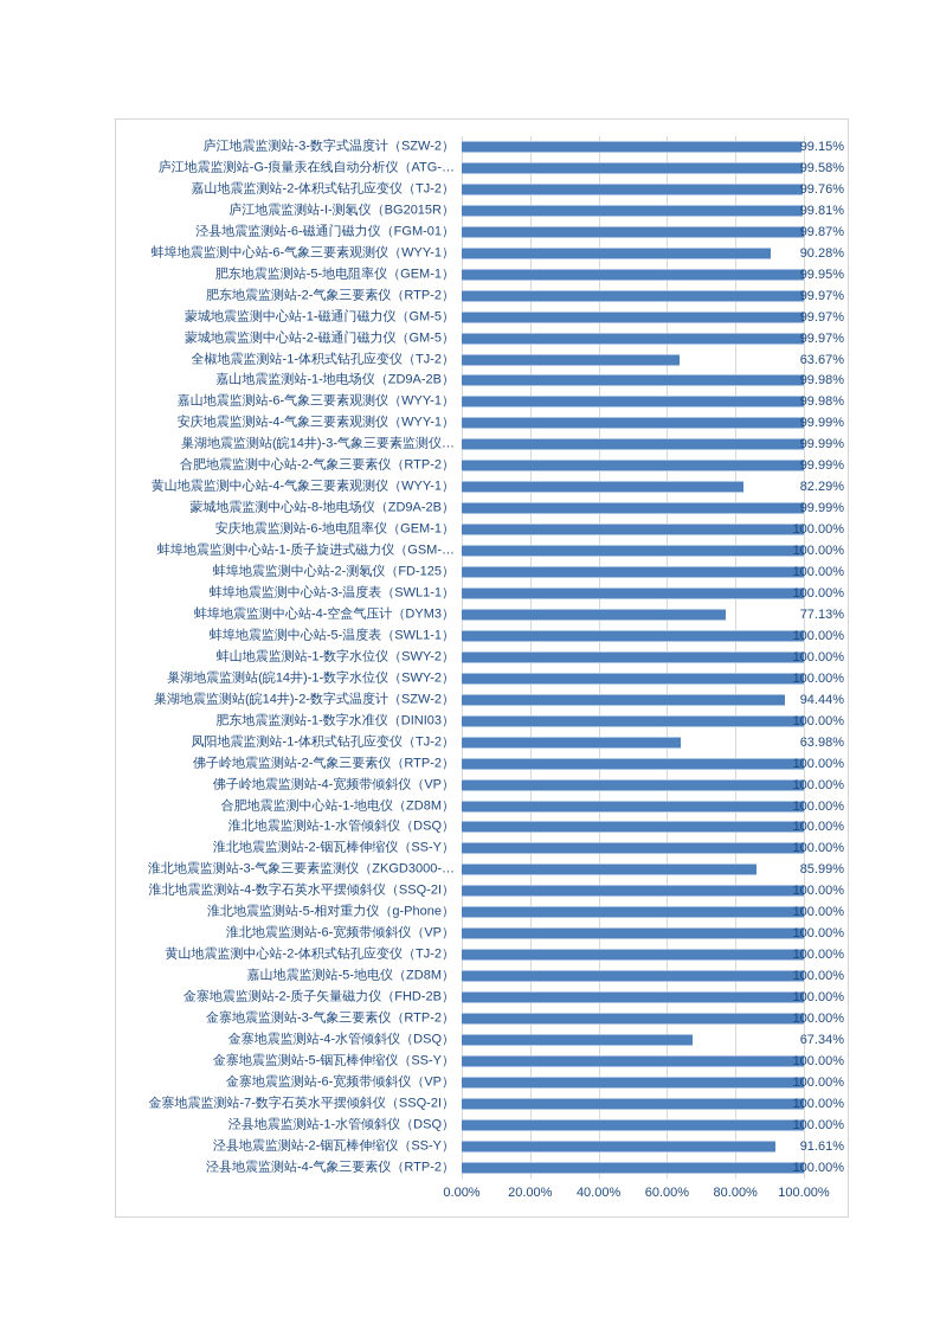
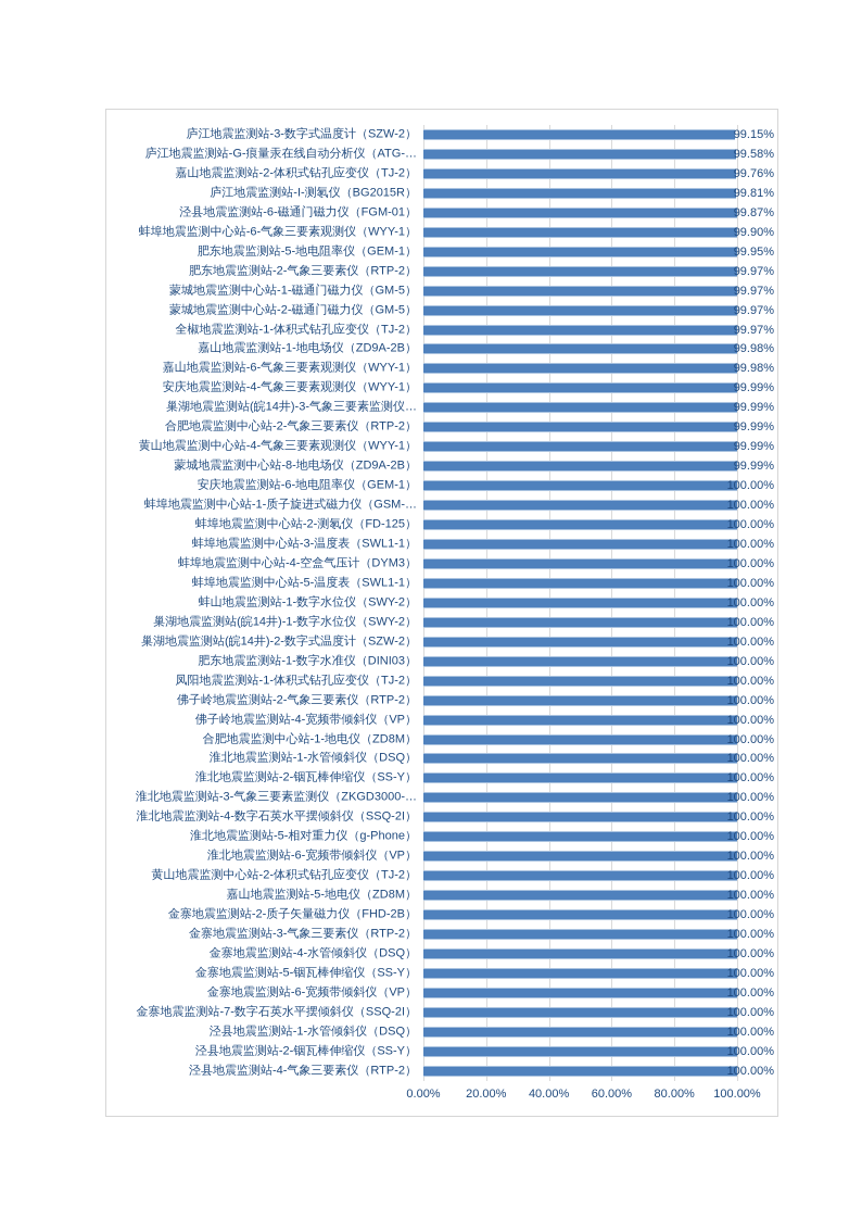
蚌埠地震监测中心站-6-气象三要素观测仪（WYY-1）: 90.28% -> 99.90%
全椒地震监测站-1-体积式钻孔应变仪（TJ-2）: 63.67% -> 99.97%
黄山地震监测中心站-4-气象三要素观测仪（WYY-1）: 82.29% -> 99.99%
蚌埠地震监测中心站-4-空盒气压计（DYM3）: 77.13% -> 100.00%
巢湖地震监测站(皖14井)-2-数字式温度计（SZW-2）: 94.44% -> 100.00%
凤阳地震监测站-1-体积式钻孔应变仪（TJ-2）: 63.98% -> 100.00%
淮北地震监测站-3-气象三要素监测仪（ZKGD3000-…: 85.99% -> 100.00%
金寨地震监测站-4-水管倾斜仪（DSQ）: 67.34% -> 100.00%
泾县地震监测站-2-铟瓦棒伸缩仪（SS-Y）: 91.61% -> 100.00%
